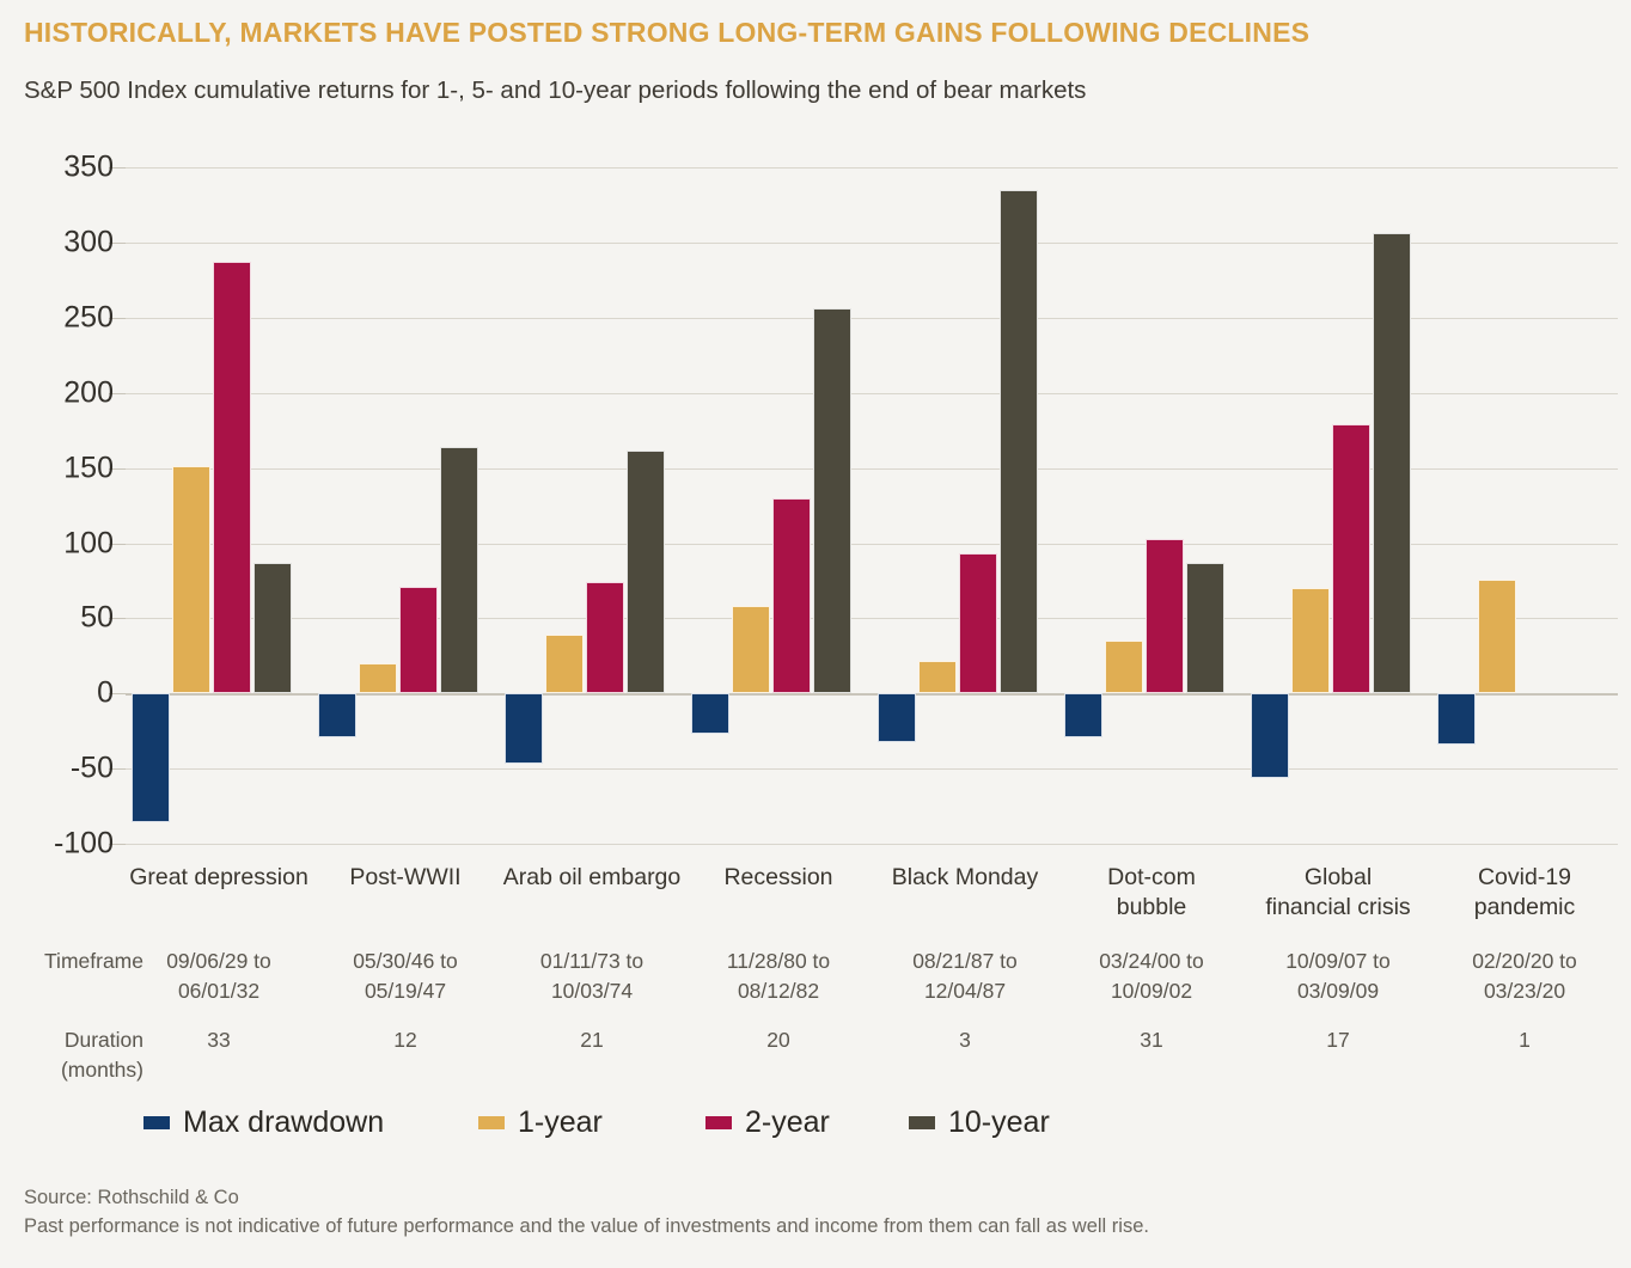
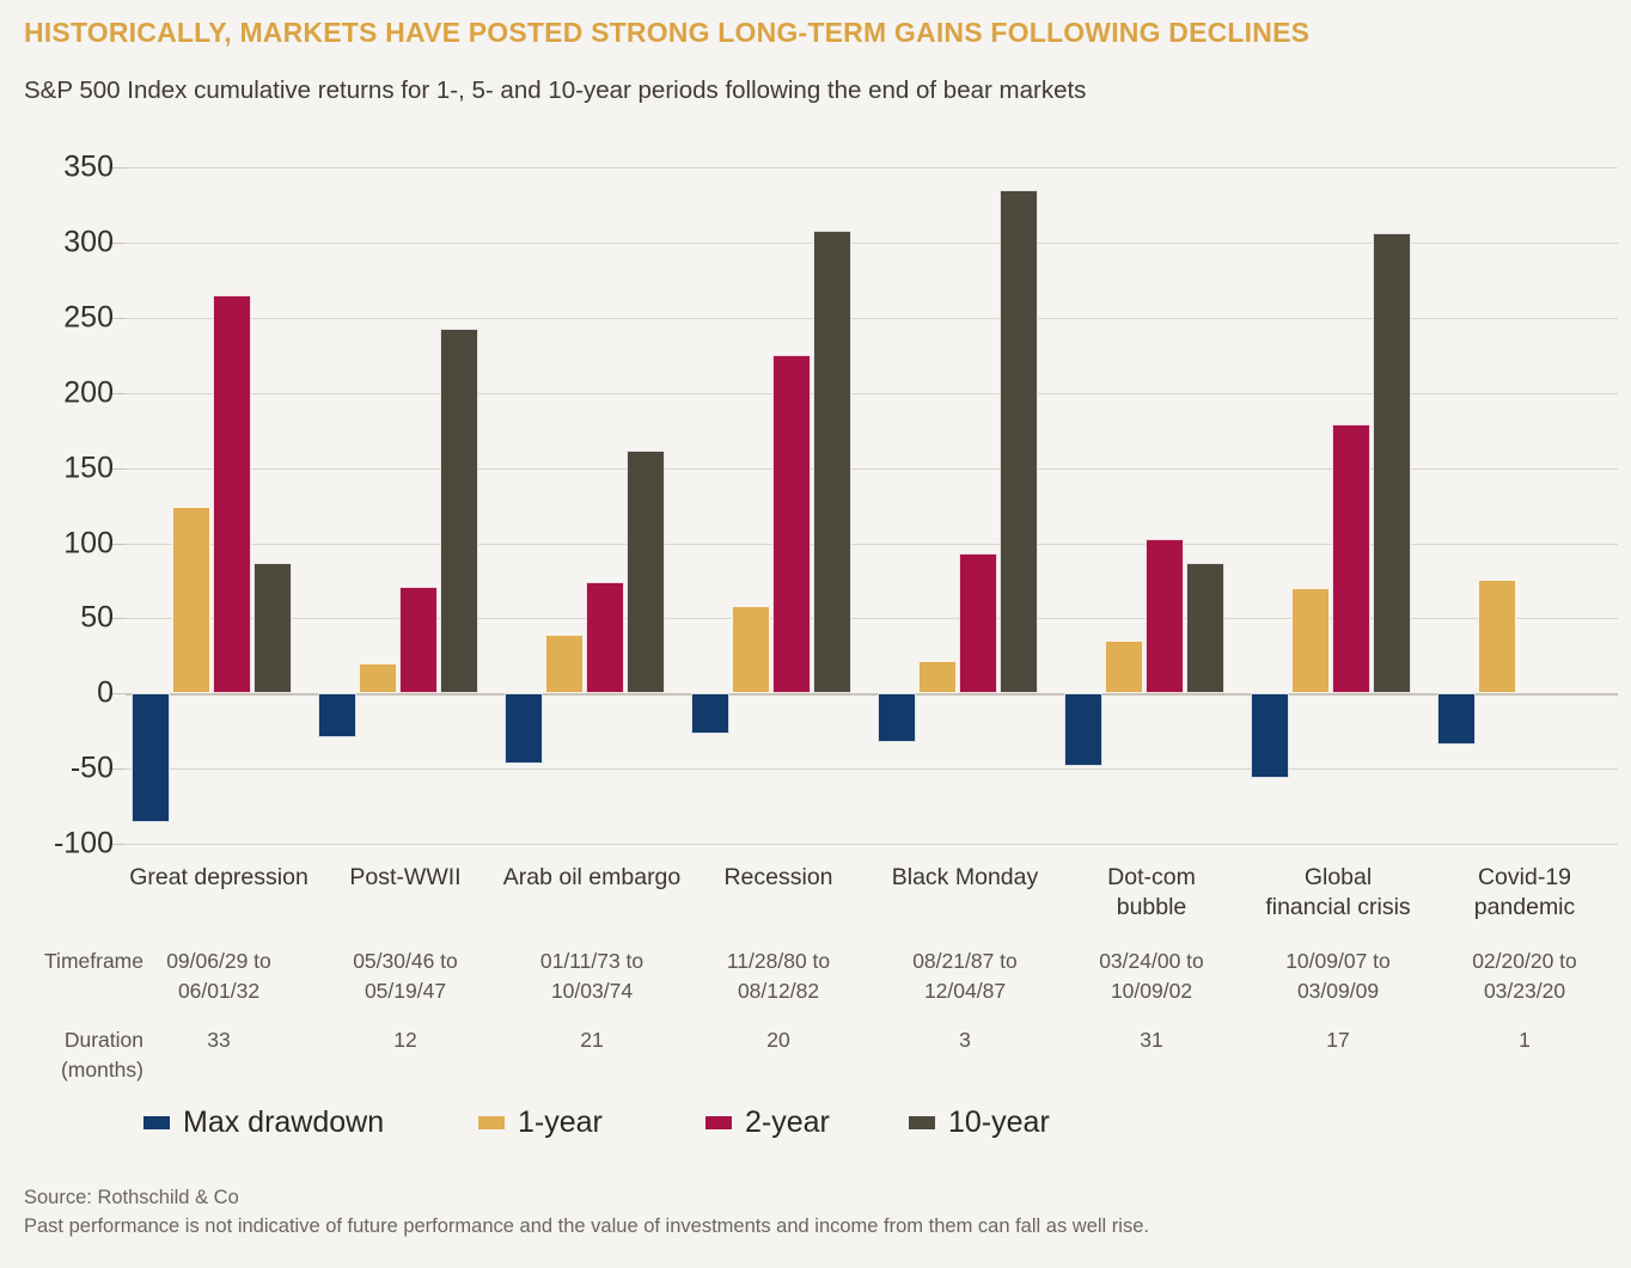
1-year/Great depression: 151 -> 124
2-year/Great depression: 287 -> 265
10-year/Post-WWII: 164 -> 243
2-year/Recession: 130 -> 225
10-year/Recession: 256 -> 308
Max drawdown/Dot-com bubble: -29 -> -48
